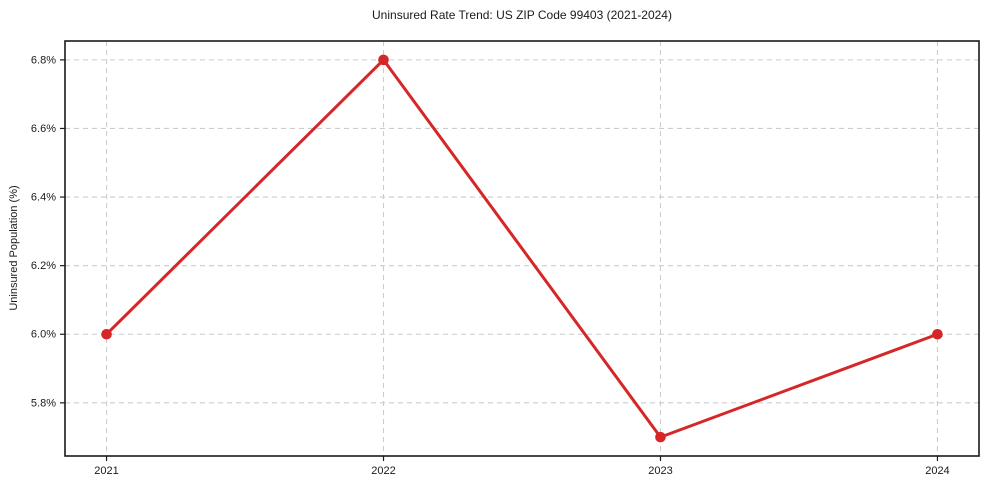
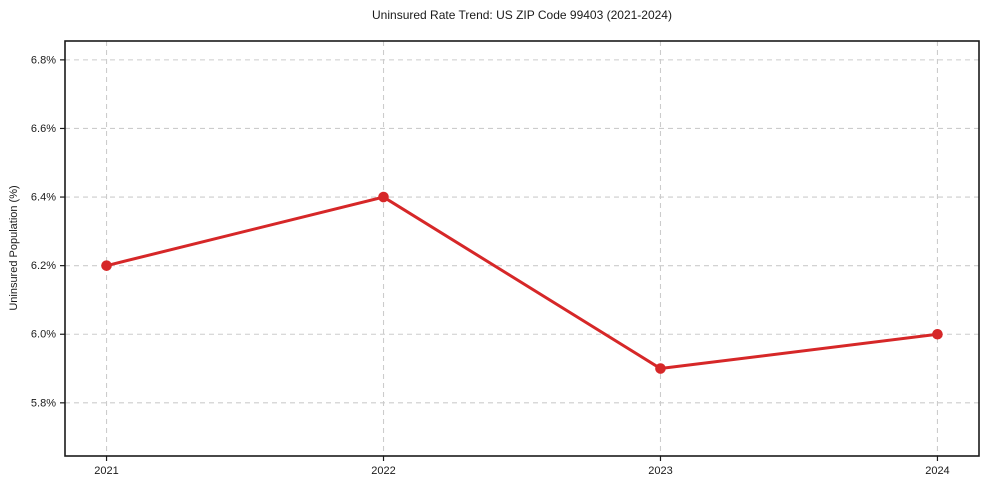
2021: 6.0% -> 6.2%
2022: 6.8% -> 6.4%
2023: 5.7% -> 5.9%
